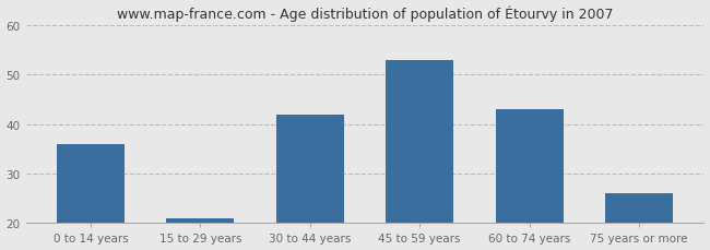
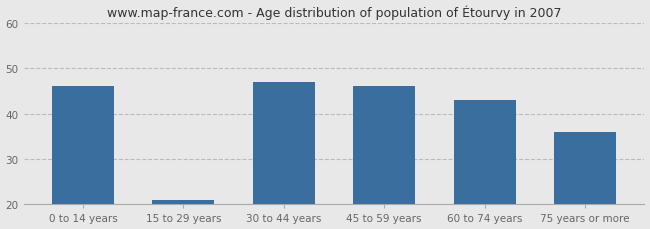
0 to 14 years: 36 -> 46
30 to 44 years: 42 -> 47
45 to 59 years: 53 -> 46
75 years or more: 26 -> 36
